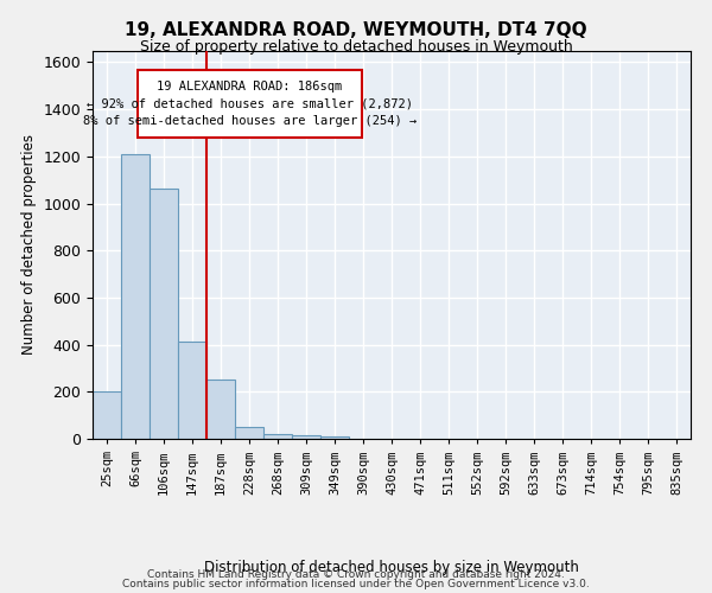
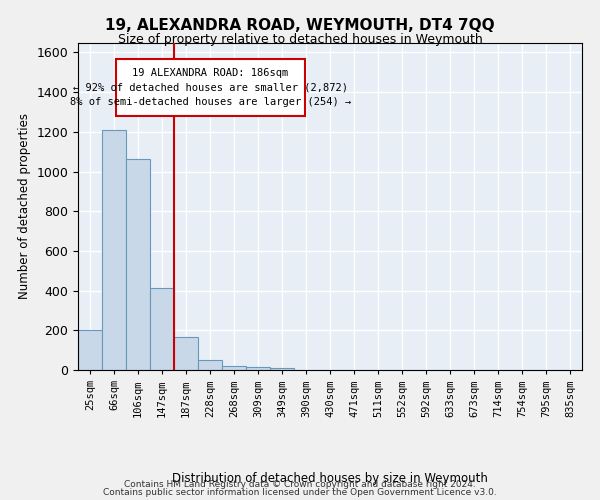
187sqm: 250 -> 160
